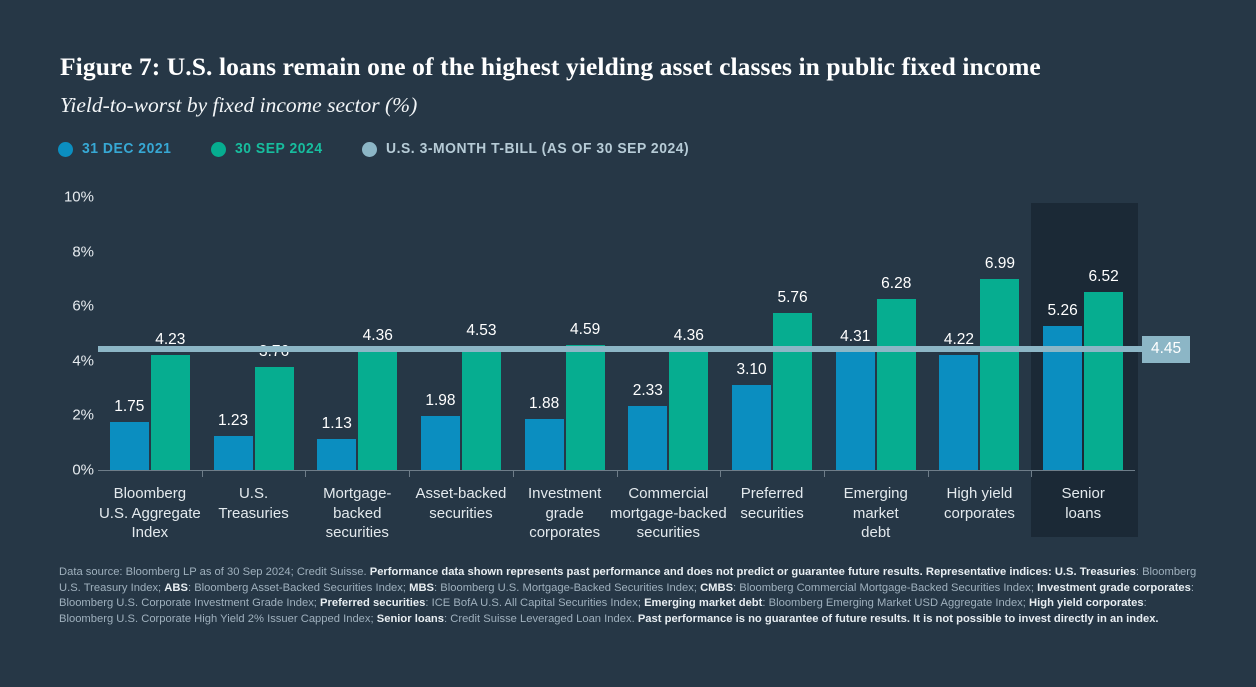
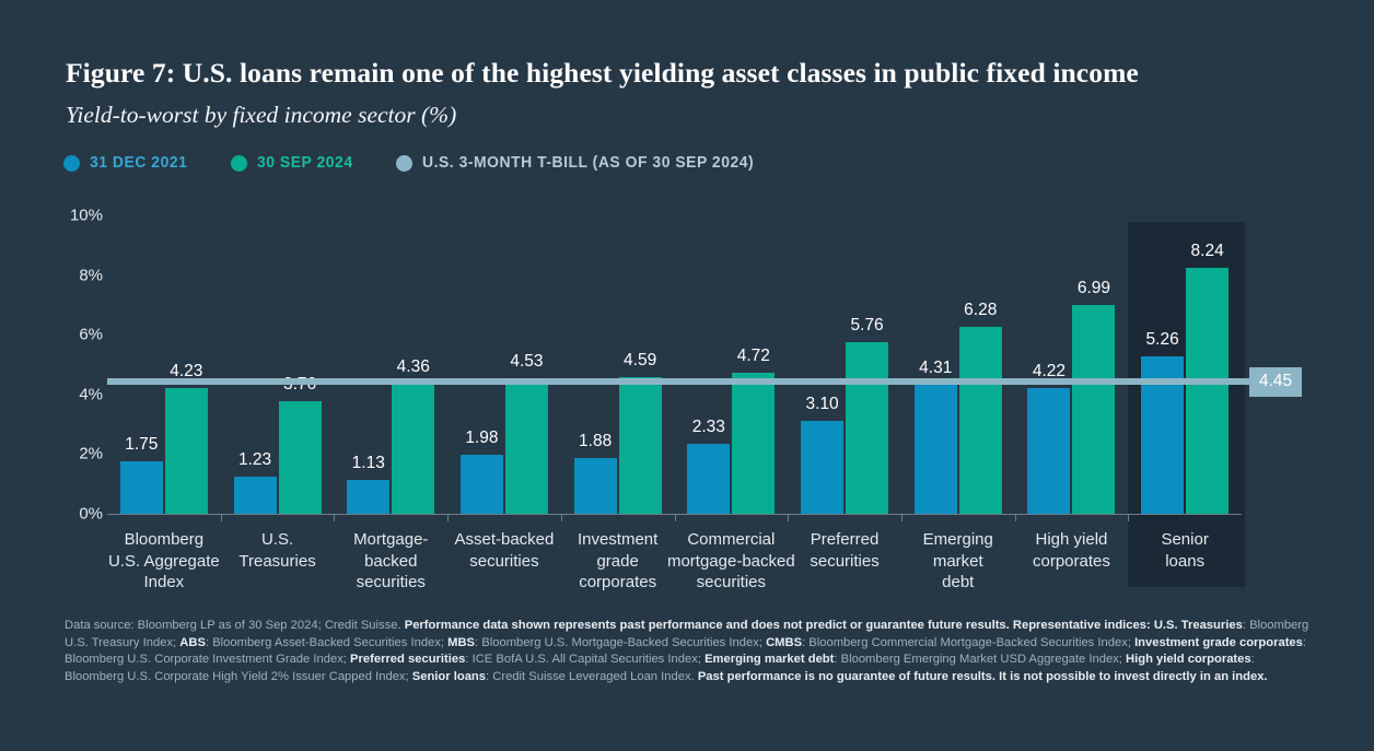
30 SEP 2024/Commercial mortgage-backed securities: 4.36 -> 4.72
30 SEP 2024/Senior loans: 6.52 -> 8.24
